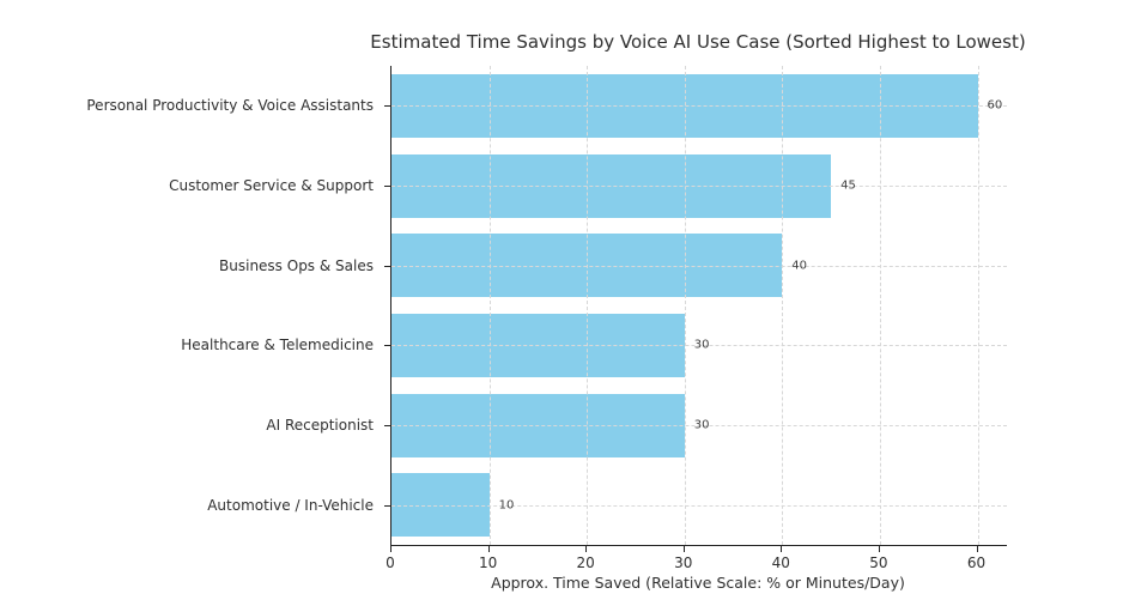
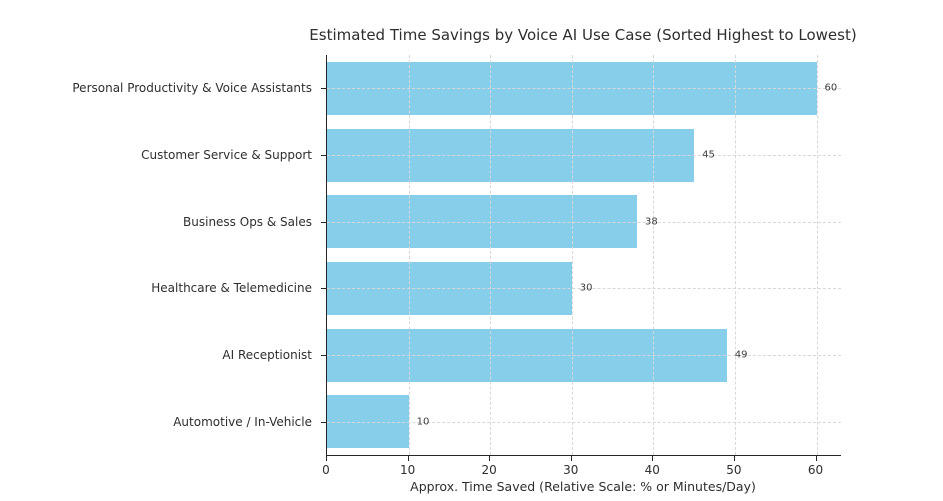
Business Ops & Sales: 40 -> 38
AI Receptionist: 30 -> 49
